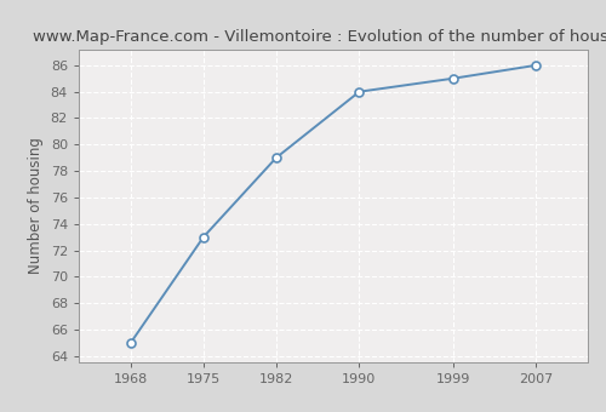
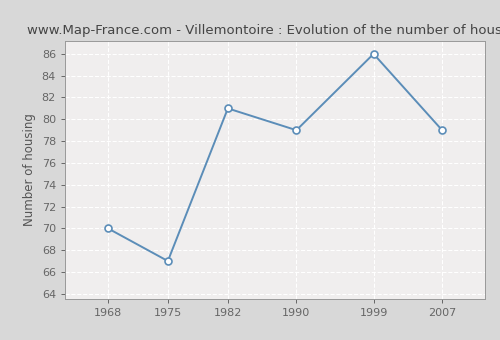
1968: 65 -> 70
1975: 73 -> 67
1982: 79 -> 81
1990: 84 -> 79
1999: 85 -> 86
2007: 86 -> 79
